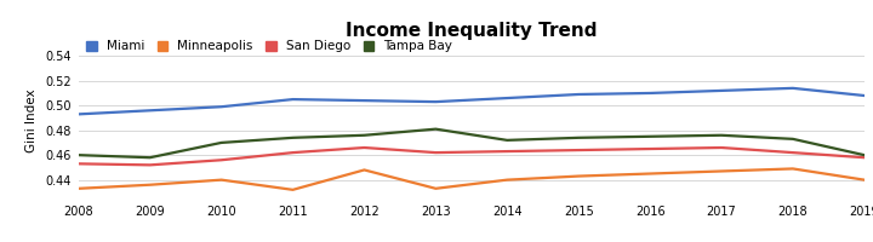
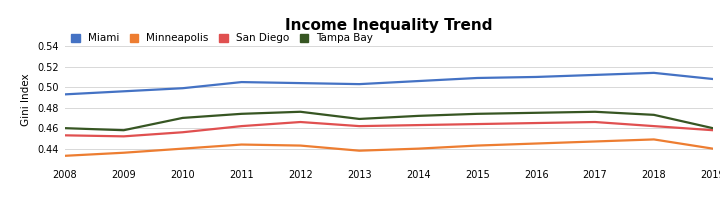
Minneapolis/2011: 0.432 -> 0.444
Minneapolis/2012: 0.448 -> 0.443
Minneapolis/2013: 0.433 -> 0.438
Tampa Bay/2013: 0.481 -> 0.469
